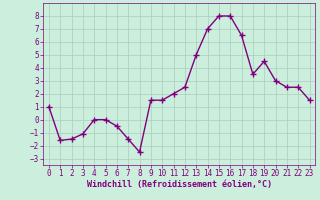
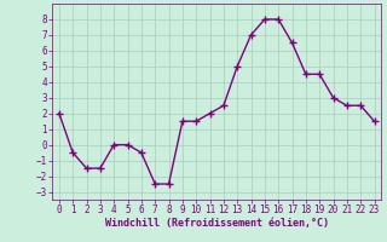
0: 1.0 -> 2.0
1: -1.6 -> -0.5
3: -1.1 -> -1.5
7: -1.5 -> -2.5
18: 3.5 -> 4.5
